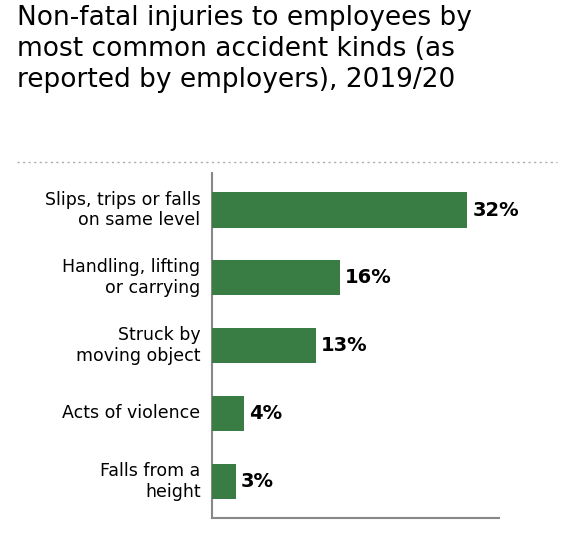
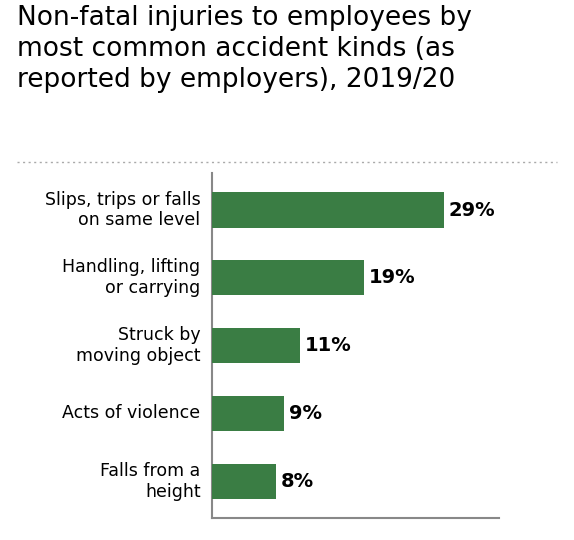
Slips, trips or falls on same level: 32% -> 29%
Handling, lifting or carrying: 16% -> 19%
Struck by moving object: 13% -> 11%
Acts of violence: 4% -> 9%
Falls from a height: 3% -> 8%
